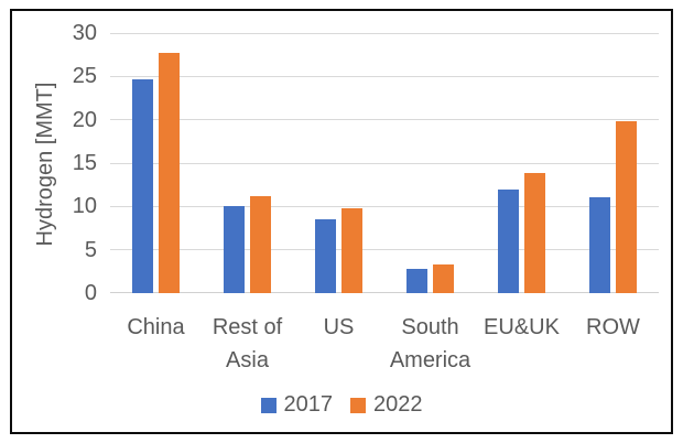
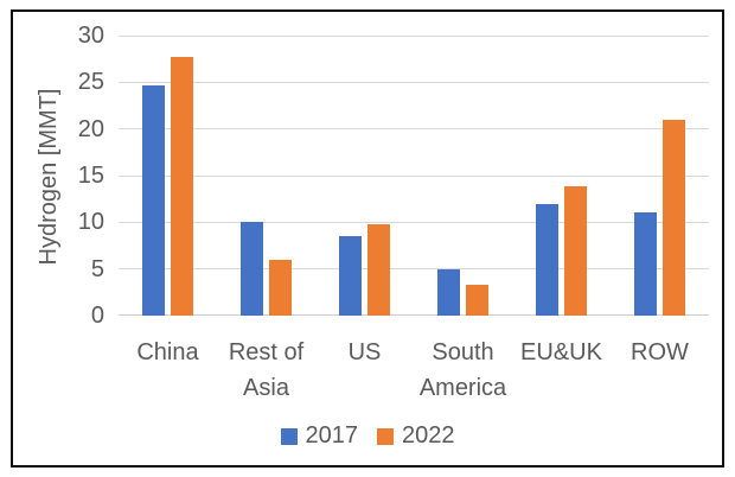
2022/Rest of Asia: 11 -> 6
2017/South America: 3 -> 5
2022/ROW: 20 -> 21
